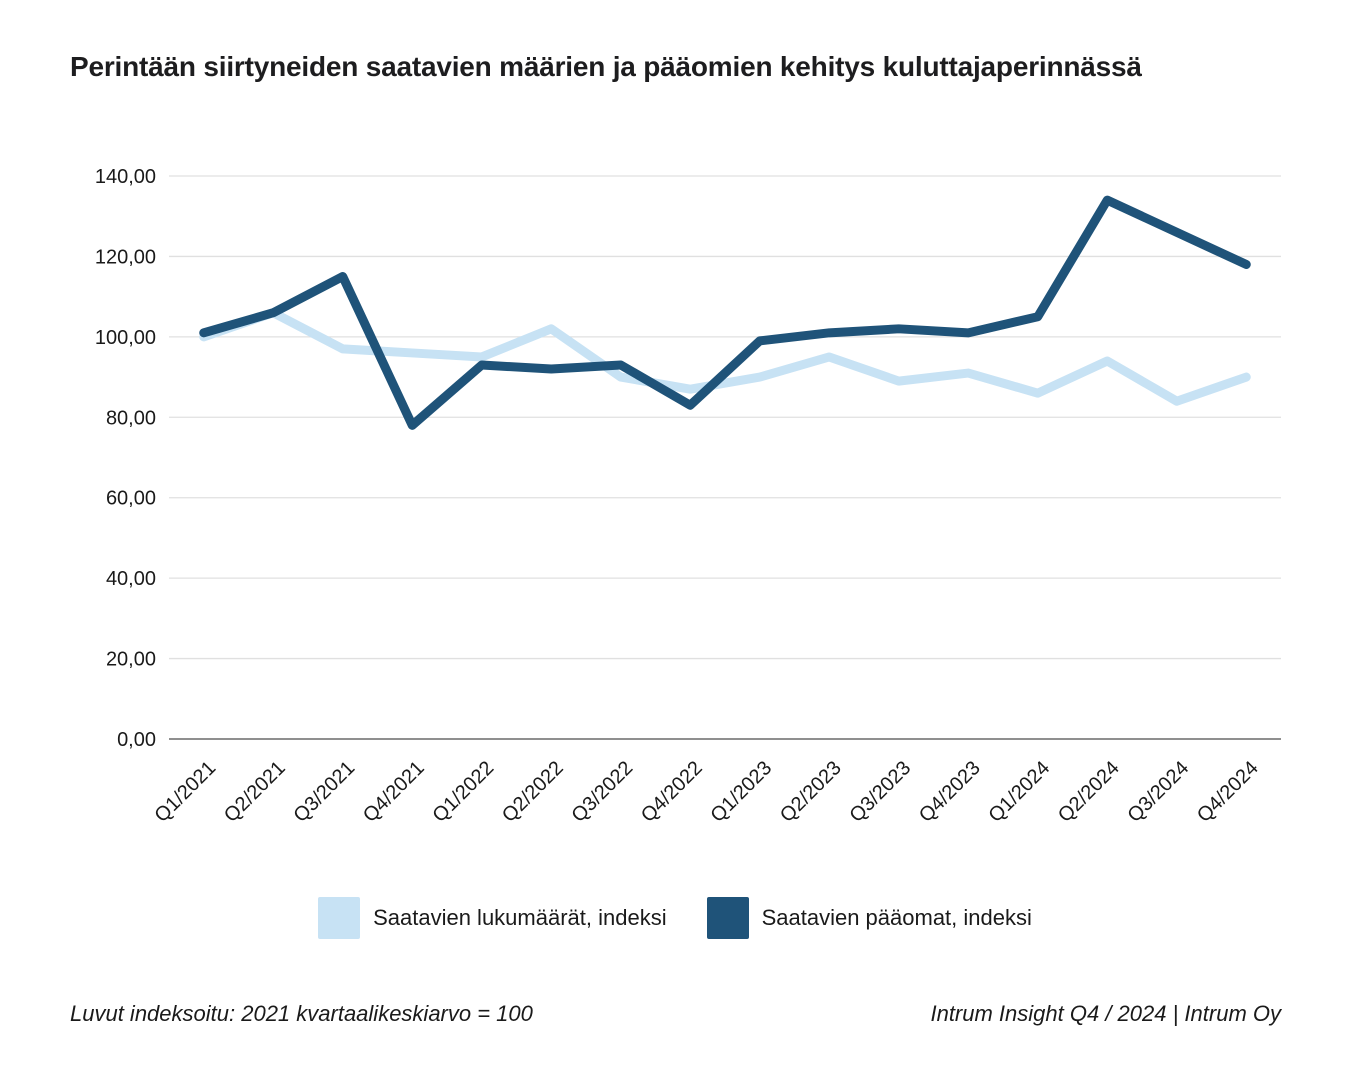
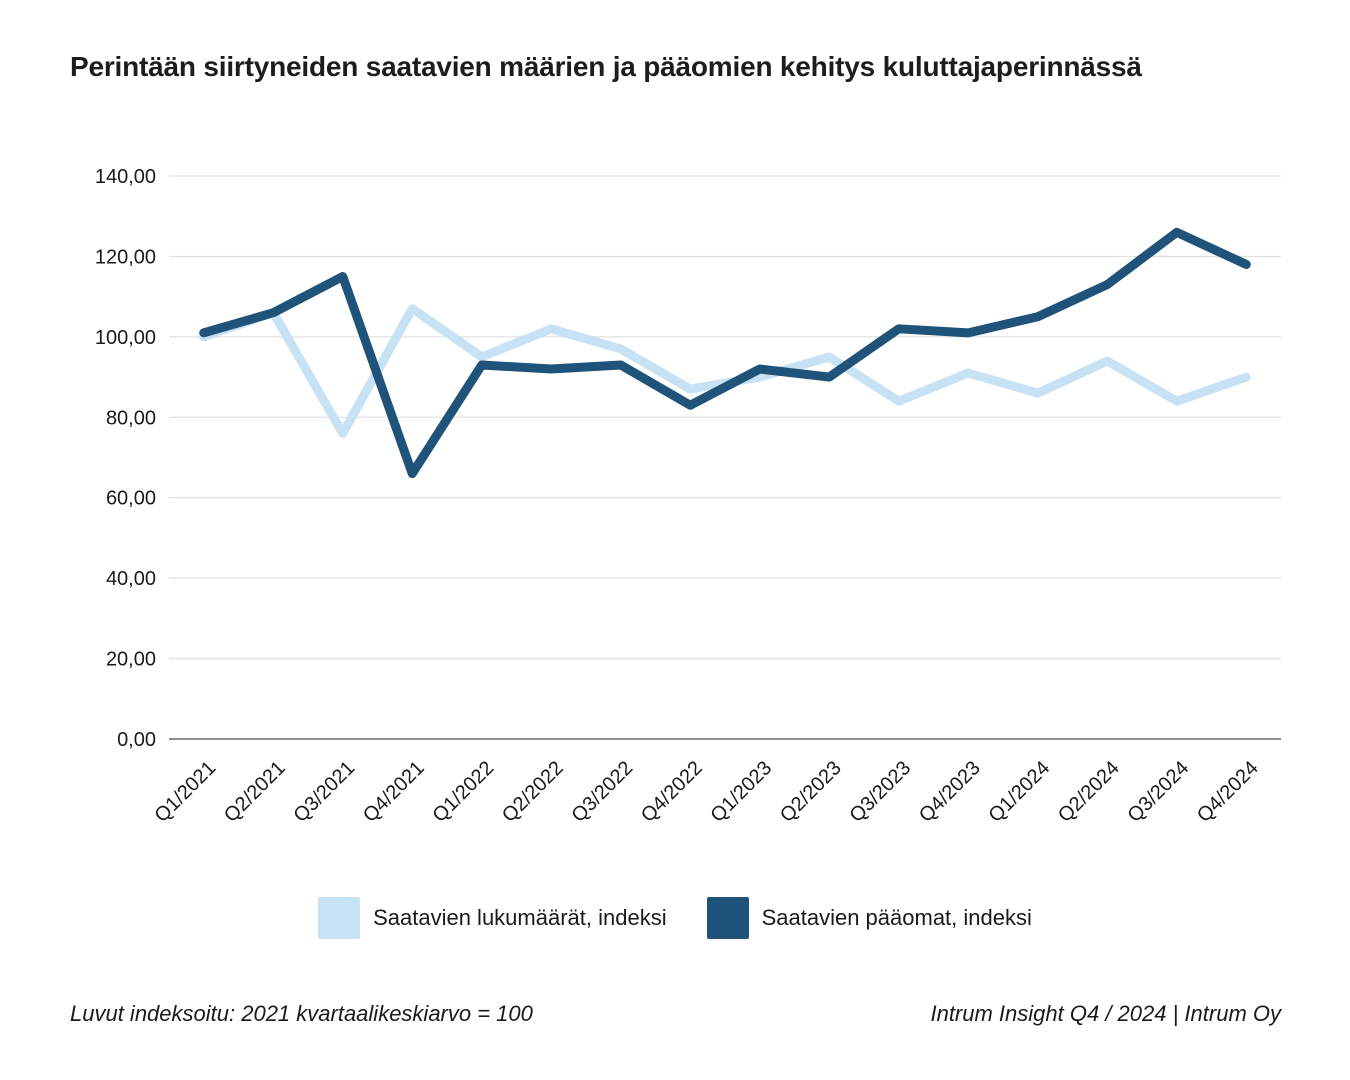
Saatavien lukumäärät, indeksi/Q3/2021: 97 -> 76
Saatavien lukumäärät, indeksi/Q4/2021: 96 -> 107
Saatavien pääomat, indeksi/Q4/2021: 78 -> 66
Saatavien lukumäärät, indeksi/Q3/2022: 90 -> 97
Saatavien pääomat, indeksi/Q1/2023: 99 -> 92
Saatavien pääomat, indeksi/Q2/2023: 101 -> 90
Saatavien lukumäärät, indeksi/Q3/2023: 89 -> 84
Saatavien pääomat, indeksi/Q2/2024: 134 -> 113
